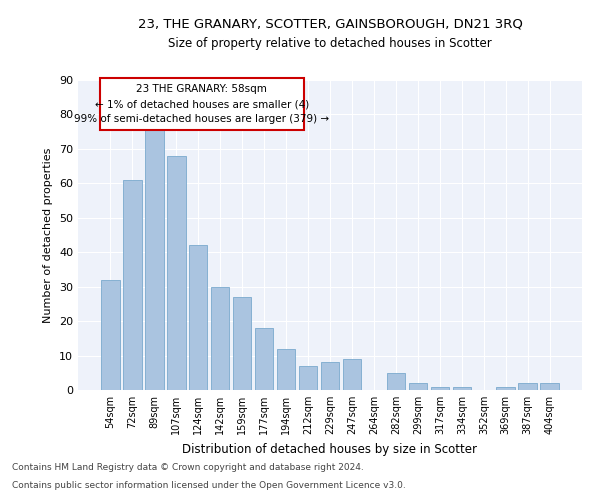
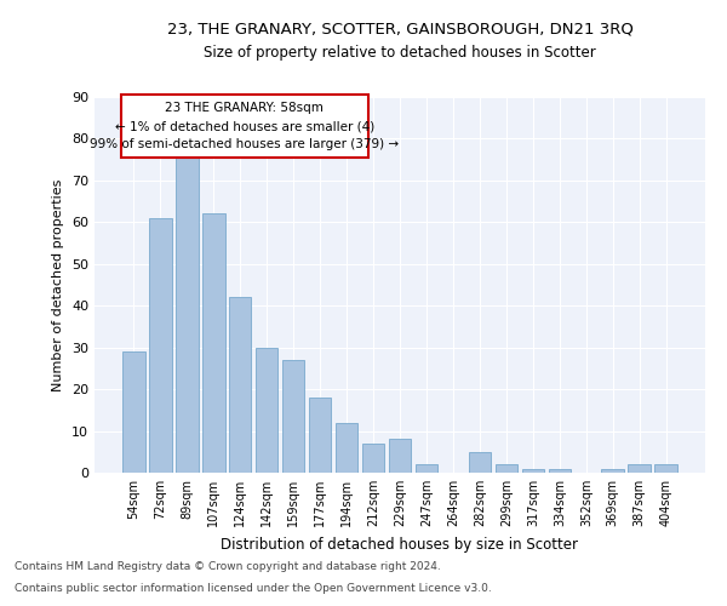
54sqm: 32 -> 29
107sqm: 68 -> 62
247sqm: 9 -> 2
